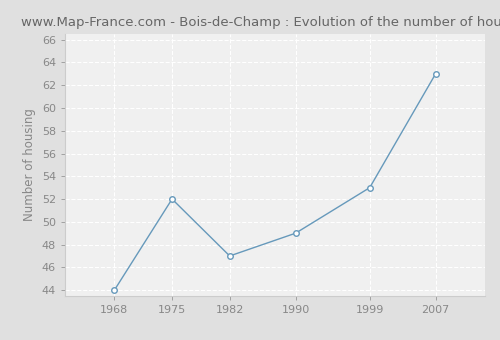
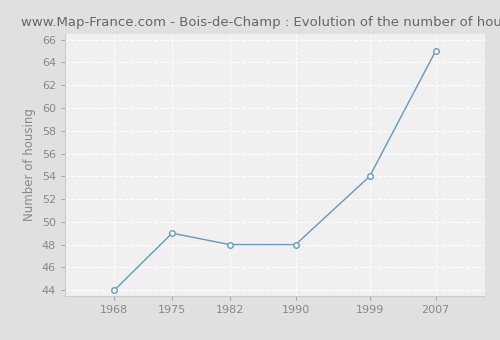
1975: 52 -> 49
1982: 47 -> 48
1990: 49 -> 48
1999: 53 -> 54
2007: 63 -> 65
